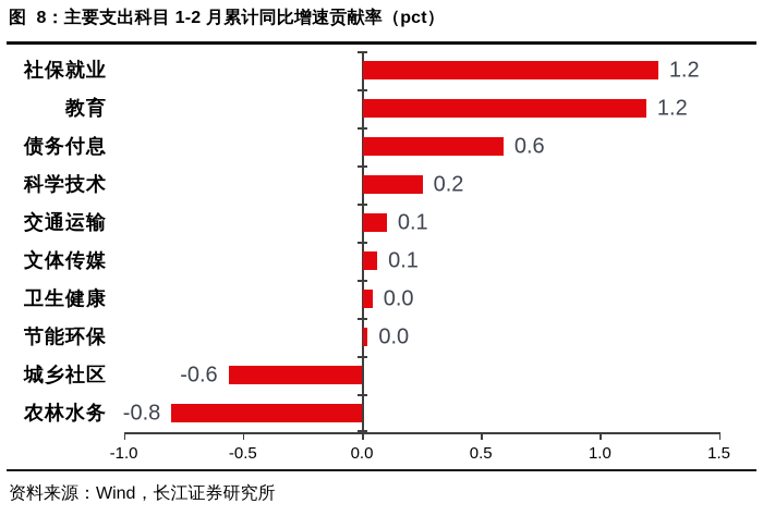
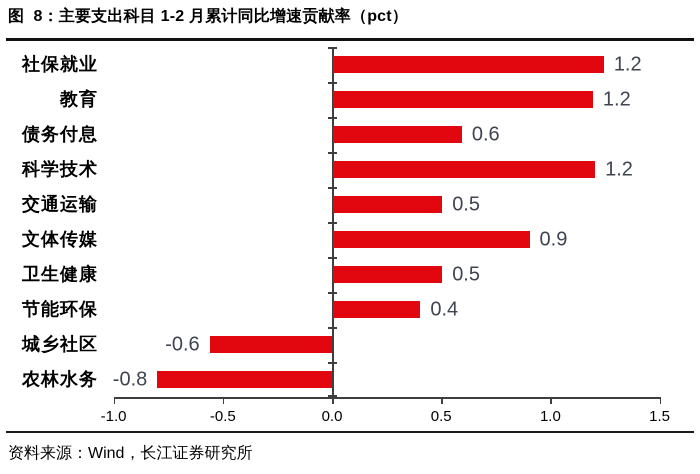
科学技术: 0.2 -> 1.2
交通运输: 0.1 -> 0.5
文体传媒: 0.1 -> 0.9
卫生健康: 0.0 -> 0.5
节能环保: 0.0 -> 0.4
